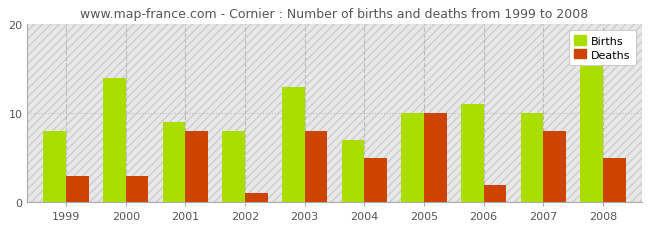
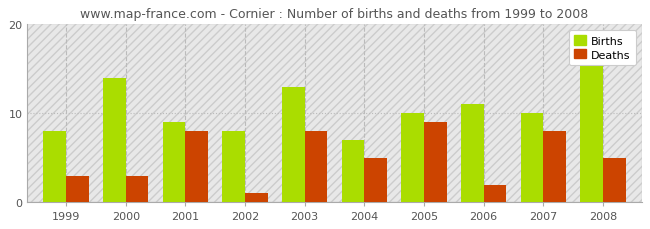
Deaths/2005: 10 -> 9
